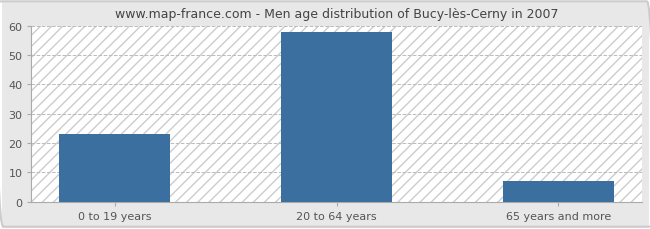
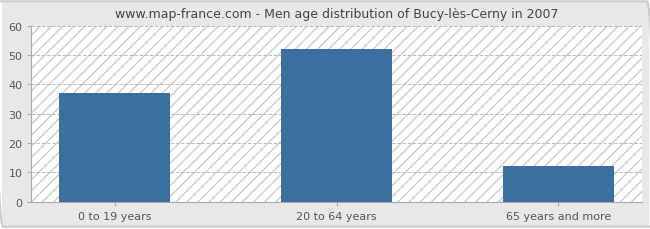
0 to 19 years: 23 -> 37
20 to 64 years: 58 -> 52
65 years and more: 7 -> 12
